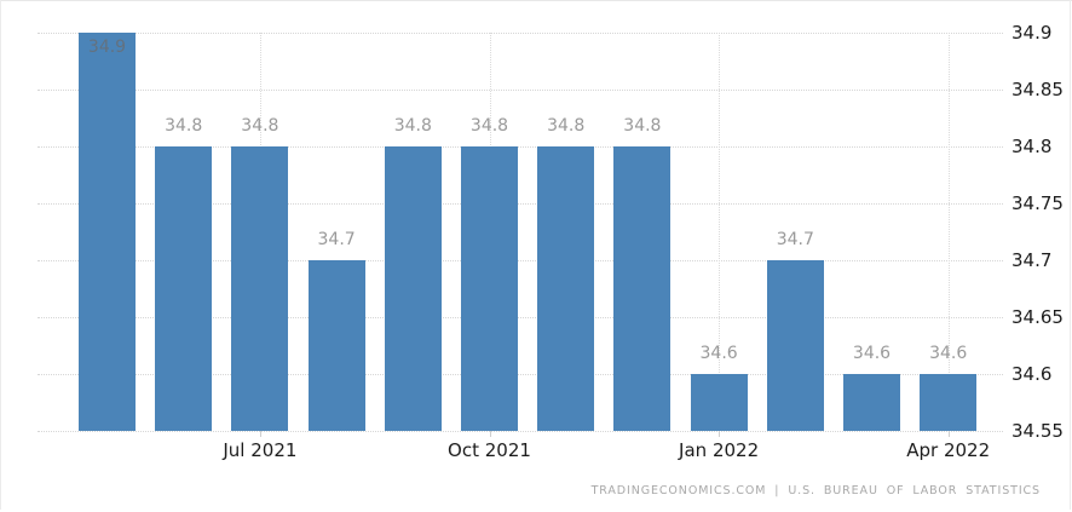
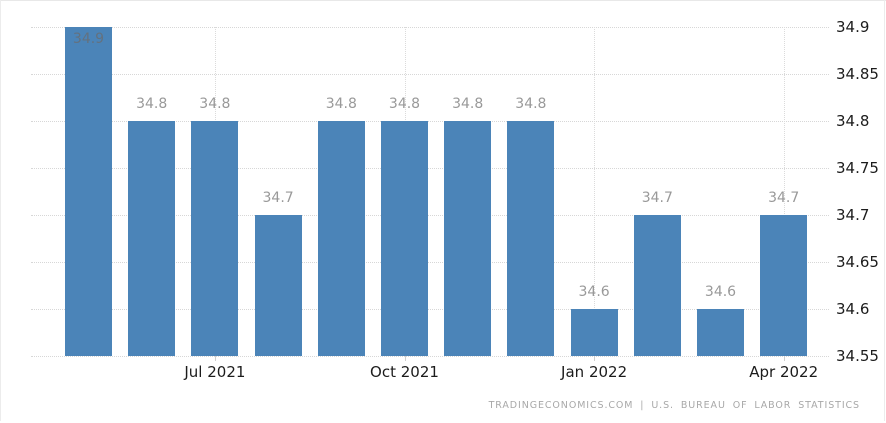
Apr 2022: 34.6 -> 34.7
